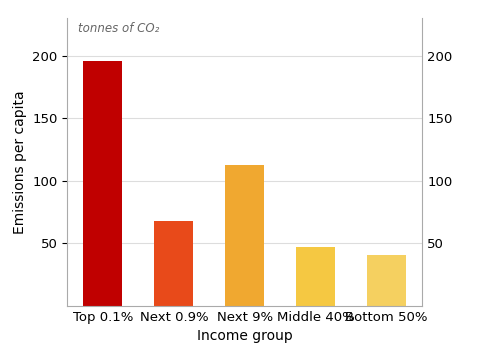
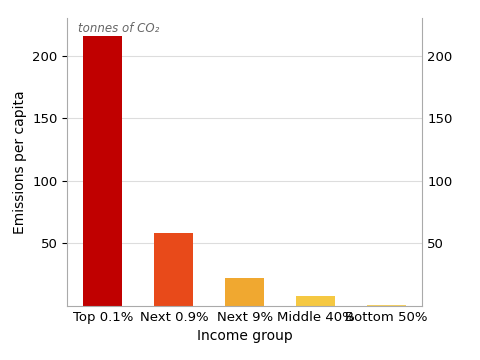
Top 0.1%: 196 -> 216
Next 0.9%: 68 -> 58
Next 9%: 113 -> 22
Middle 40%: 47 -> 8
Bottom 50%: 41 -> 1
